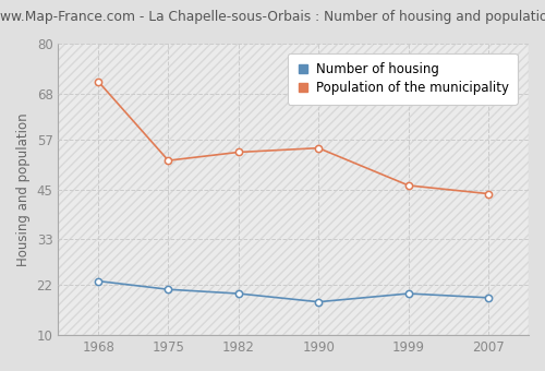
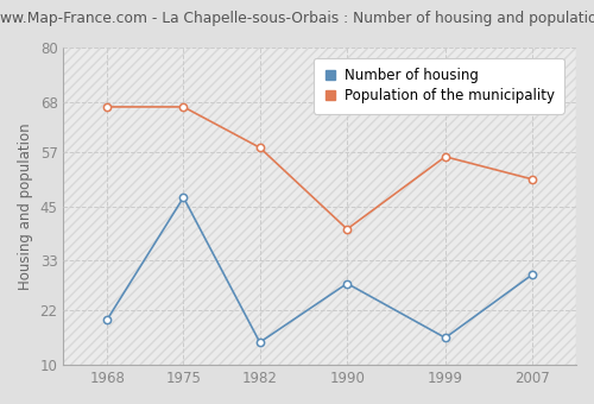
Number of housing/1968: 23 -> 20
Population of the municipality/1968: 71 -> 67
Number of housing/1975: 21 -> 47
Population of the municipality/1975: 52 -> 67
Number of housing/1982: 20 -> 15
Population of the municipality/1982: 54 -> 58
Number of housing/1990: 18 -> 28
Population of the municipality/1990: 55 -> 40
Number of housing/1999: 20 -> 16
Population of the municipality/1999: 46 -> 56
Number of housing/2007: 19 -> 30
Population of the municipality/2007: 44 -> 51
